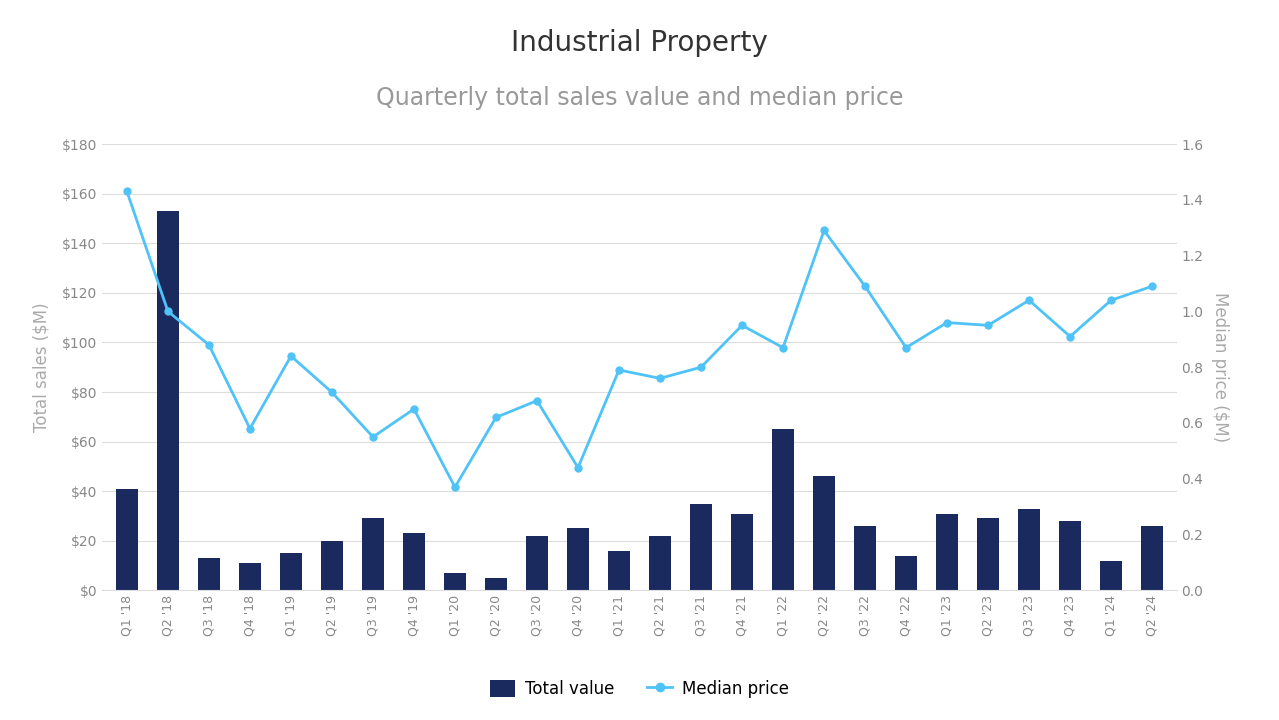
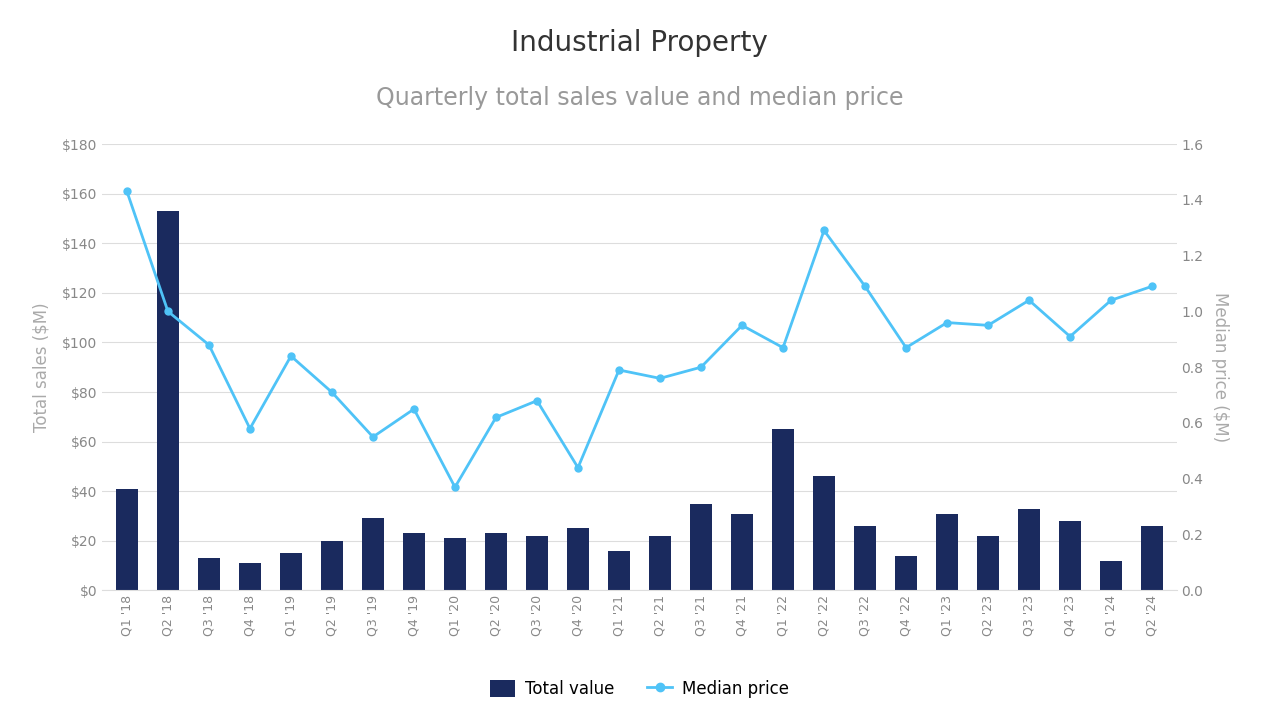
Total value/Q1 '20: $7 -> $21
Total value/Q2 '20: $5 -> $23
Total value/Q2 '23: $29 -> $22
